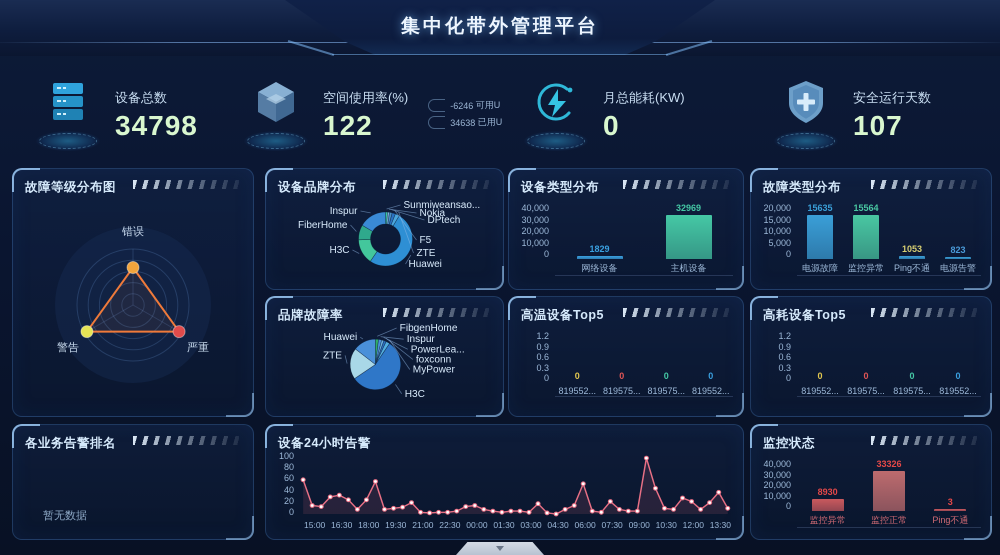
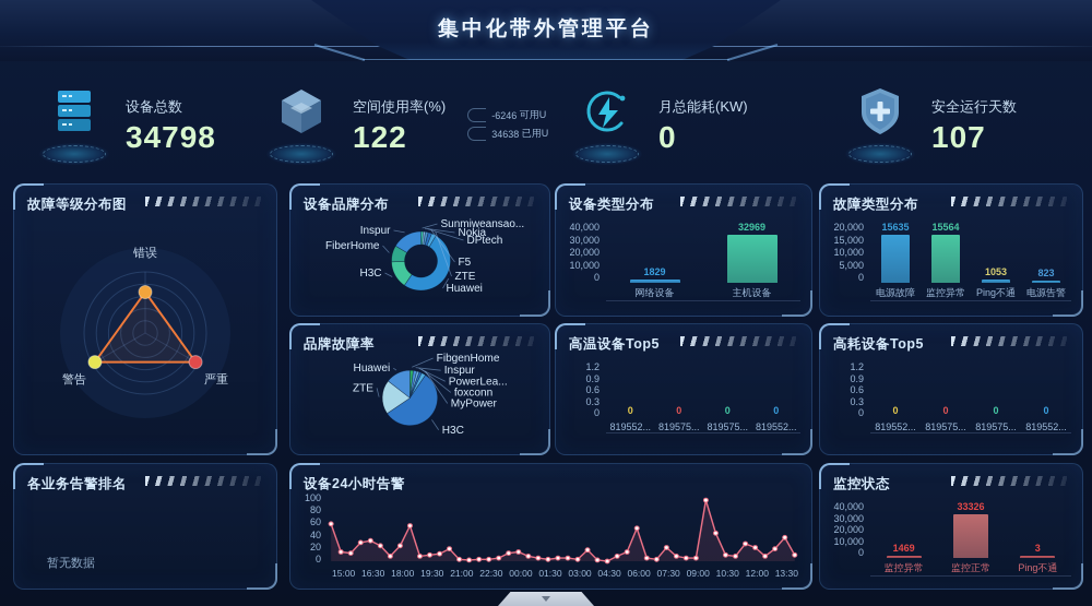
监控状态/监控异常: 8930 -> 1469
